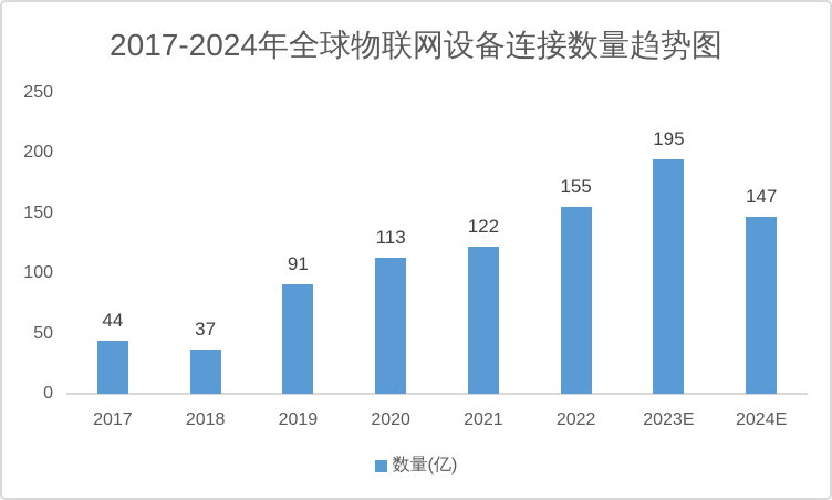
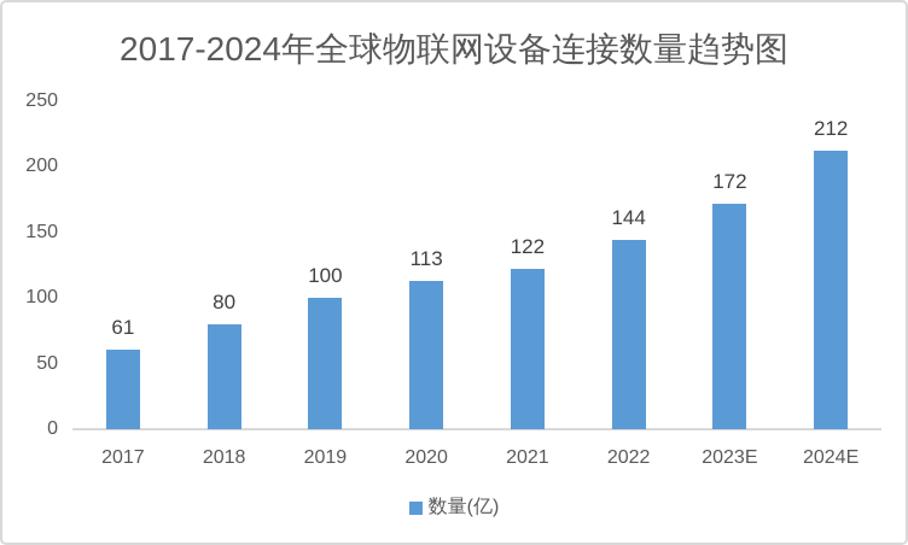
2017: 44 -> 61
2018: 37 -> 80
2019: 91 -> 100
2022: 155 -> 144
2023E: 195 -> 172
2024E: 147 -> 212
